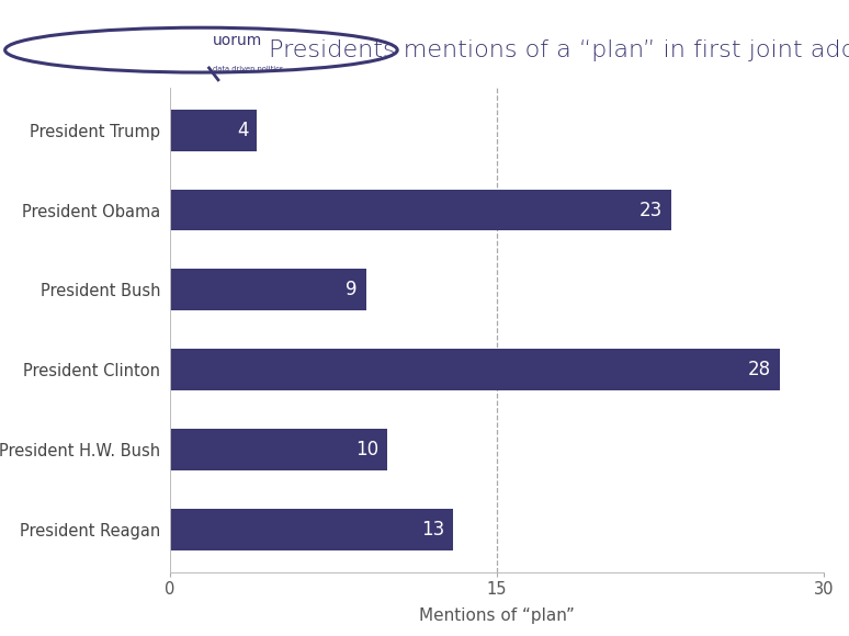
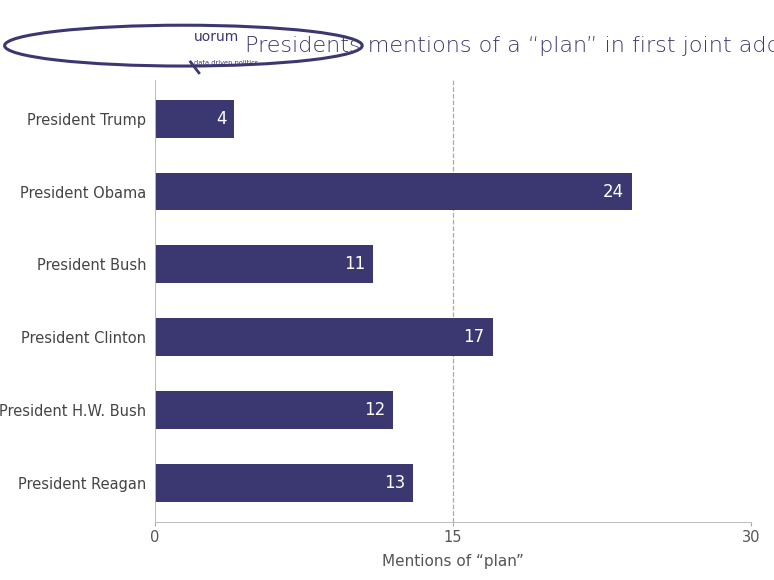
President Obama: 23 -> 24
President Bush: 9 -> 11
President Clinton: 28 -> 17
President H.W. Bush: 10 -> 12
